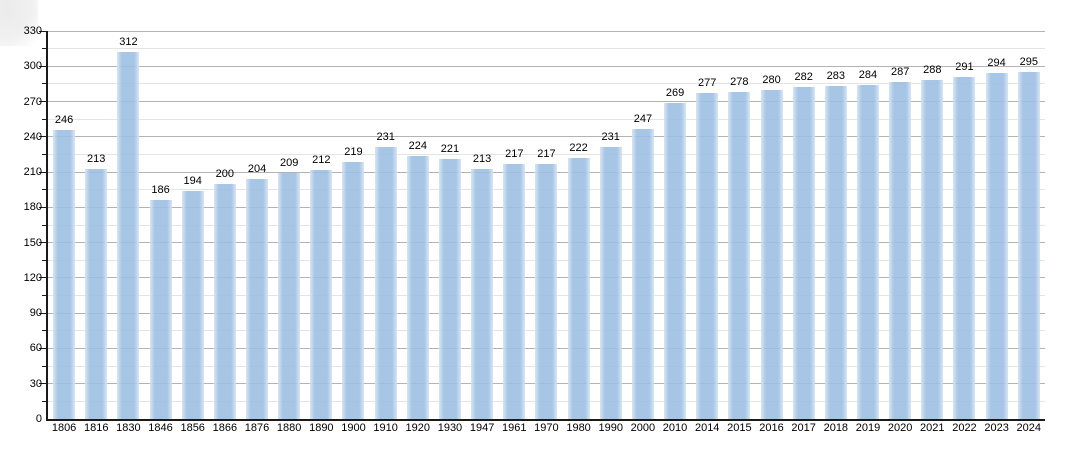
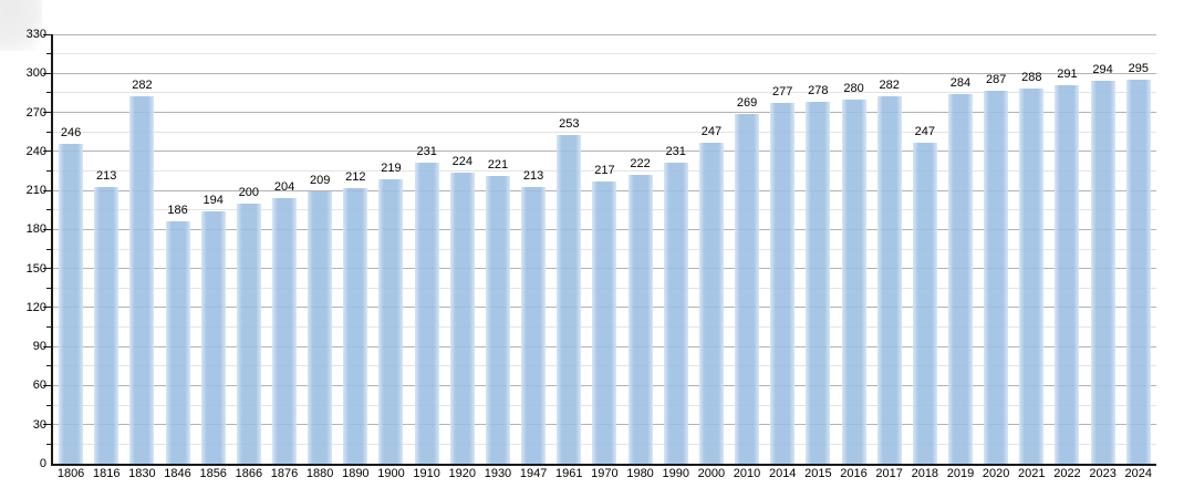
1830: 312 -> 282
1961: 217 -> 253
2018: 283 -> 247
